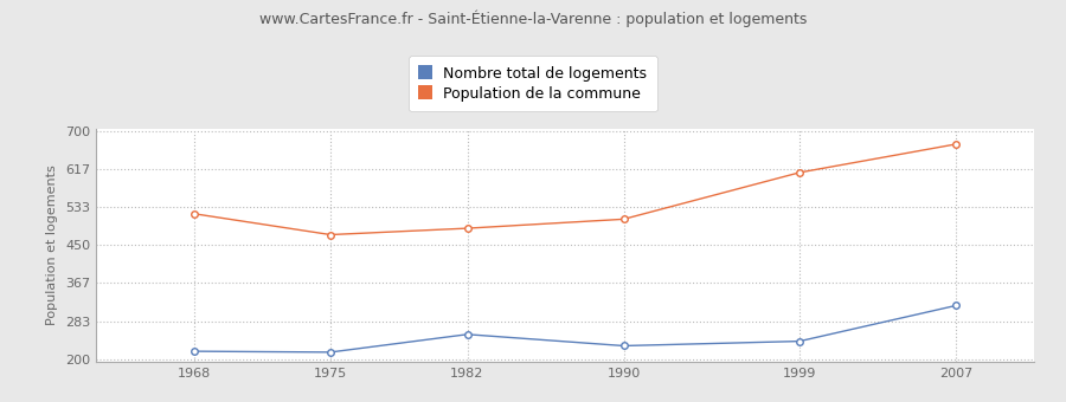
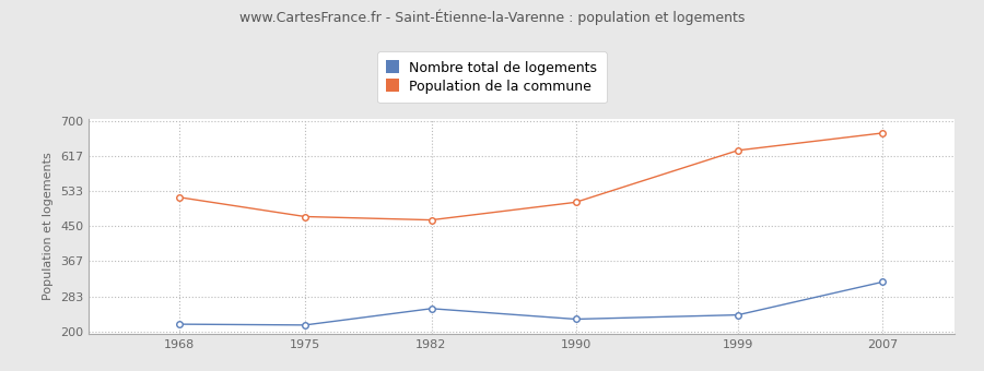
Population de la commune/1982: 487 -> 465
Population de la commune/1999: 609 -> 630
